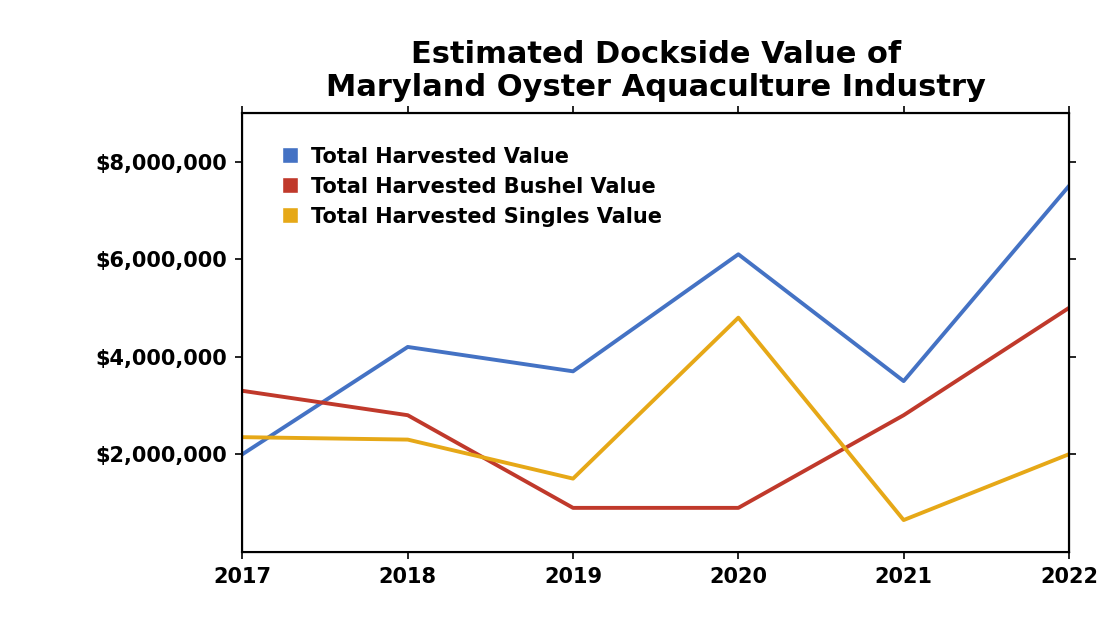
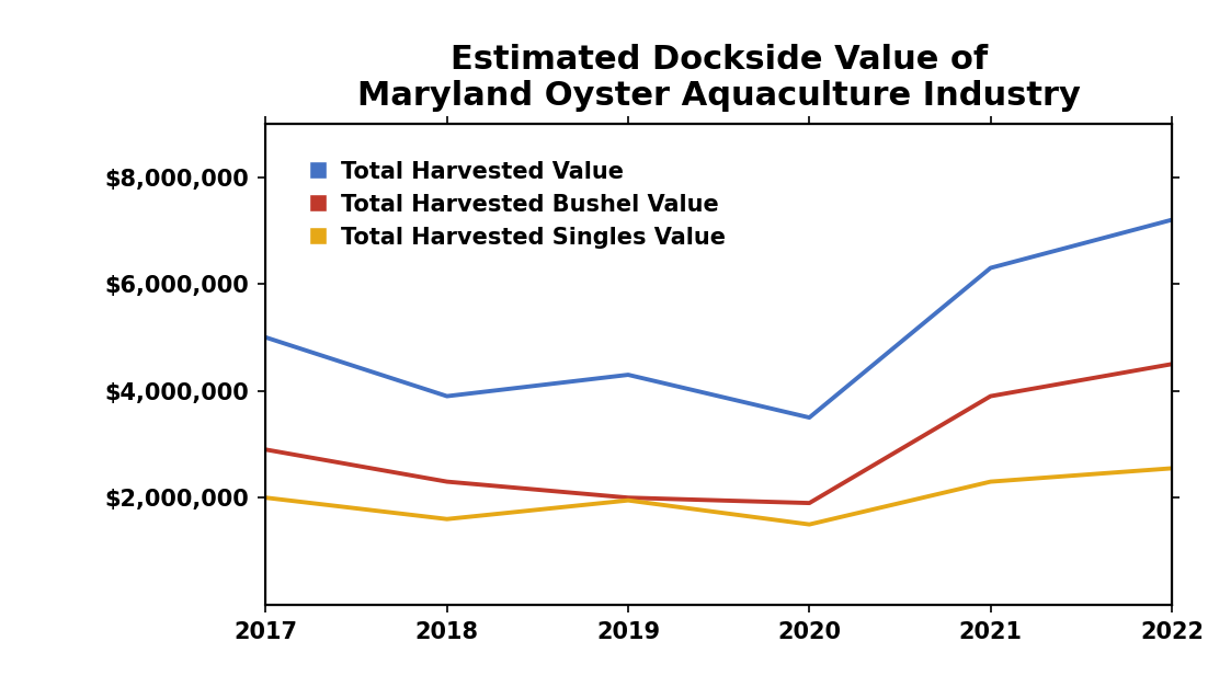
Total Harvested Value/2017: $2,000,000 -> $5,000,000
Total Harvested Bushel Value/2017: $3,300,000 -> $2,900,000
Total Harvested Singles Value/2017: $2,350,000 -> $2,000,000
Total Harvested Value/2018: $4,200,000 -> $3,900,000
Total Harvested Bushel Value/2018: $2,800,000 -> $2,300,000
Total Harvested Singles Value/2018: $2,300,000 -> $1,600,000
Total Harvested Value/2019: $3,700,000 -> $4,300,000
Total Harvested Bushel Value/2019: $900,000 -> $2,000,000
Total Harvested Singles Value/2019: $1,500,000 -> $1,950,000
Total Harvested Value/2020: $6,100,000 -> $3,500,000
Total Harvested Bushel Value/2020: $900,000 -> $1,900,000
Total Harvested Singles Value/2020: $4,800,000 -> $1,500,000
Total Harvested Value/2021: $3,500,000 -> $6,300,000
Total Harvested Bushel Value/2021: $2,800,000 -> $3,900,000
Total Harvested Singles Value/2021: $650,000 -> $2,300,000
Total Harvested Value/2022: $7,500,000 -> $7,200,000
Total Harvested Bushel Value/2022: $5,000,000 -> $4,500,000
Total Harvested Singles Value/2022: $2,000,000 -> $2,550,000
